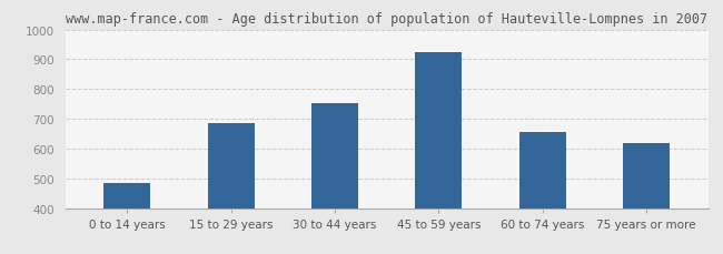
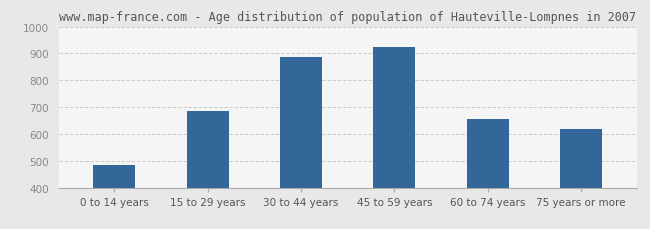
30 to 44 years: 752 -> 885
